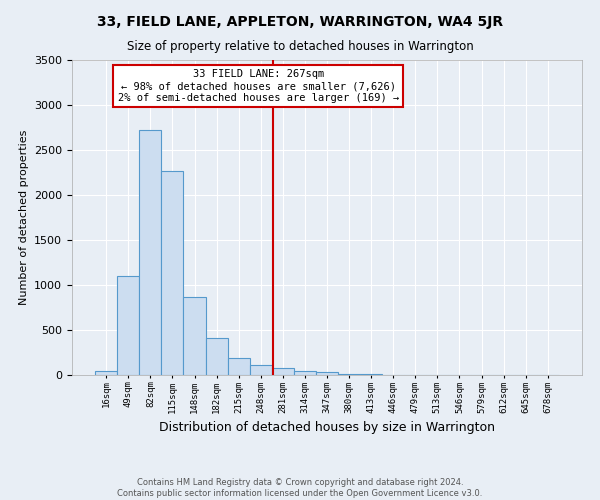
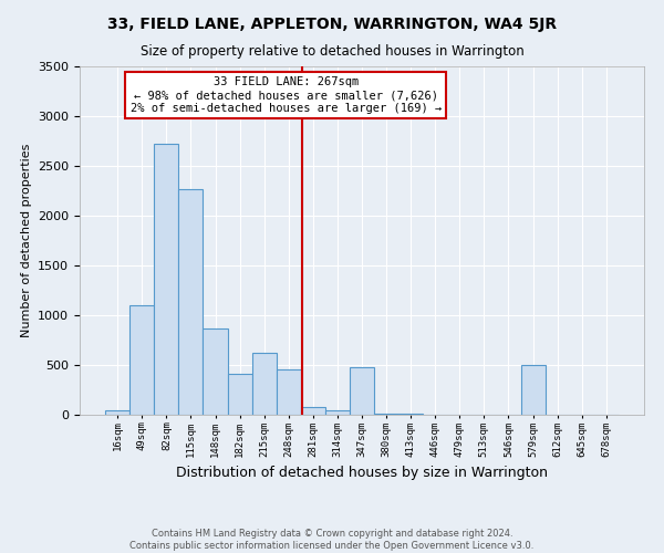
215sqm: 180 -> 620
248sqm: 110 -> 460
347sqm: 30 -> 480
579sqm: 0 -> 500
